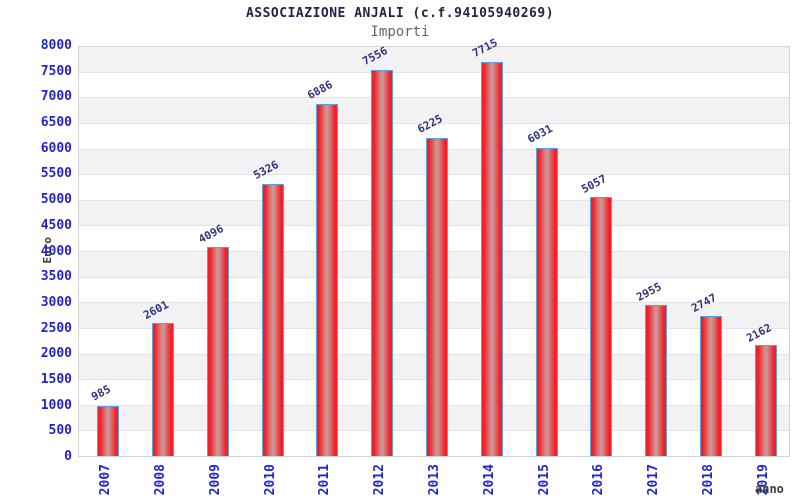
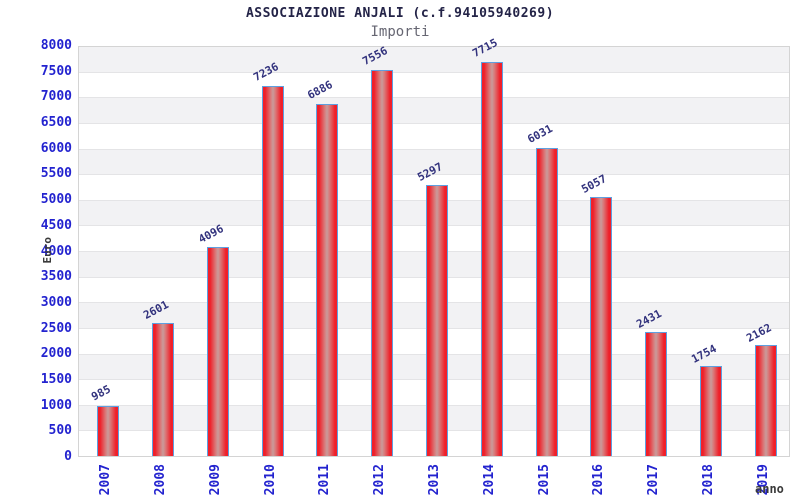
2010: 5326 -> 7236
2013: 6225 -> 5297
2017: 2955 -> 2431
2018: 2747 -> 1754
